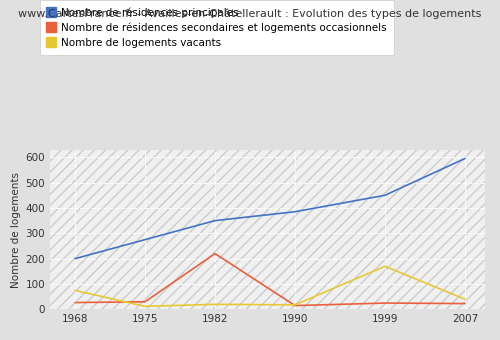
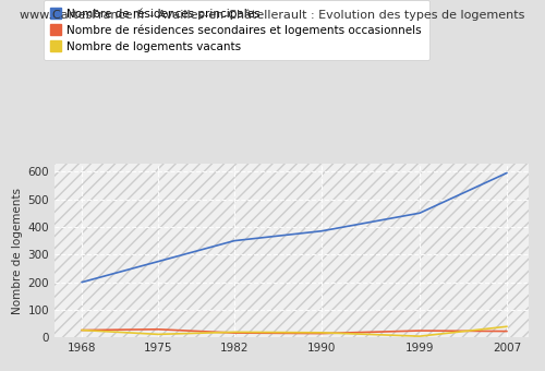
Nombre de logements vacants/1968: 75 -> 27
Nombre de résidences secondaires et logements occasionnels/1982: 220 -> 17
Nombre de logements vacants/1999: 170 -> 5
